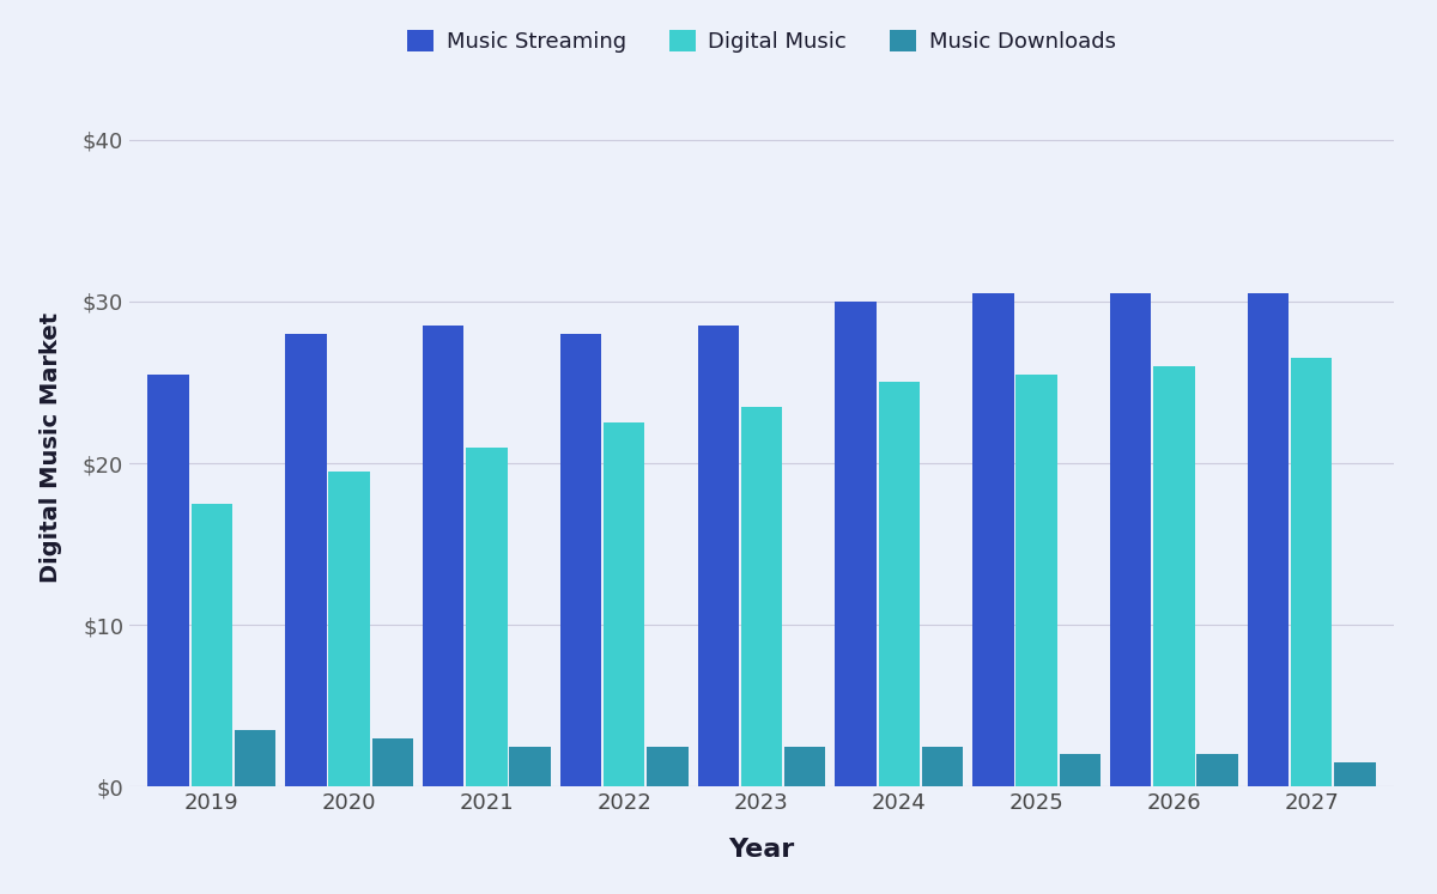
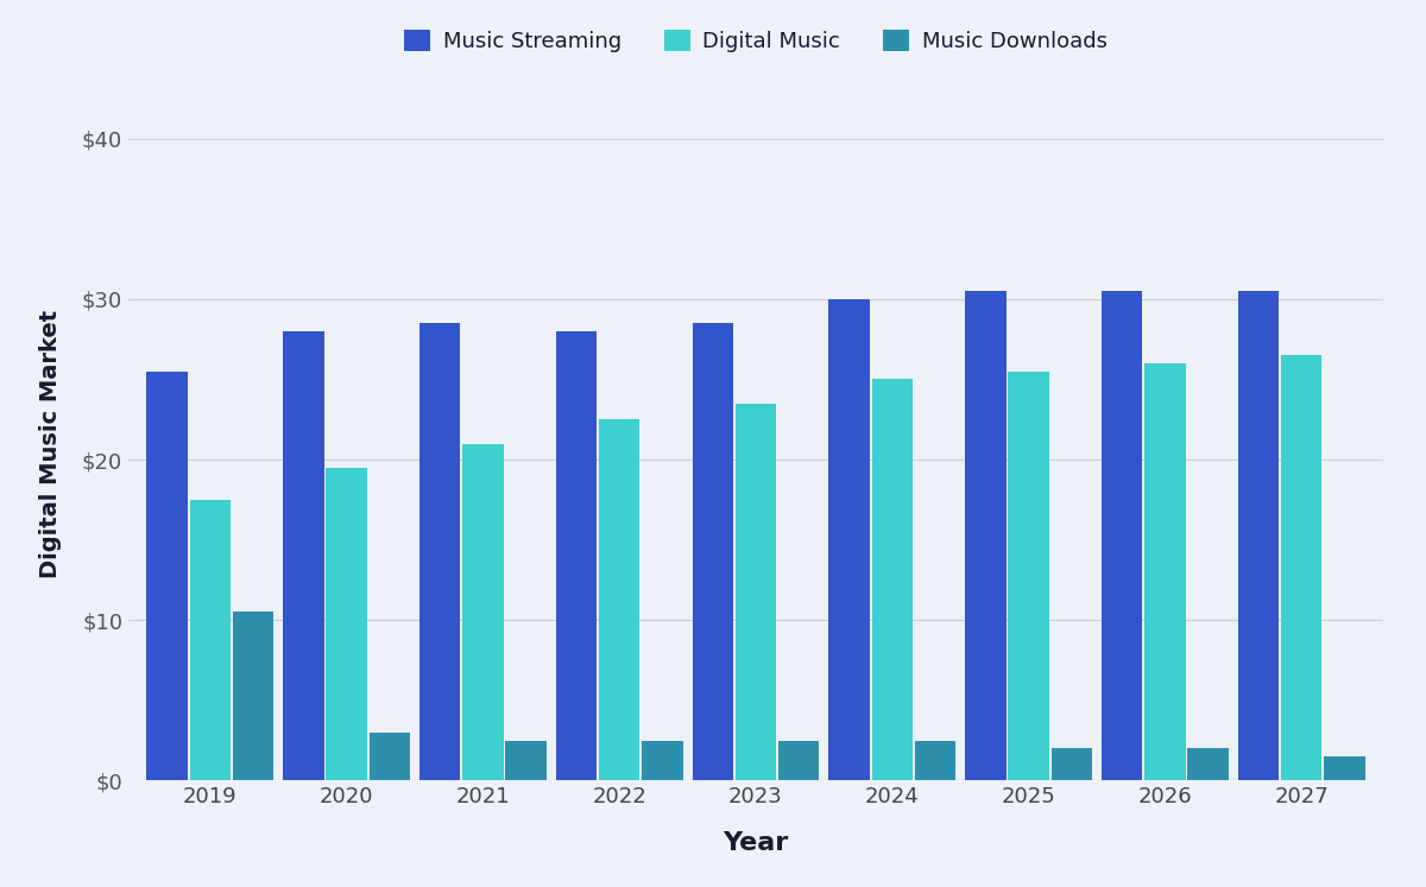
Music Downloads/2019: $3.5 -> $10.5
